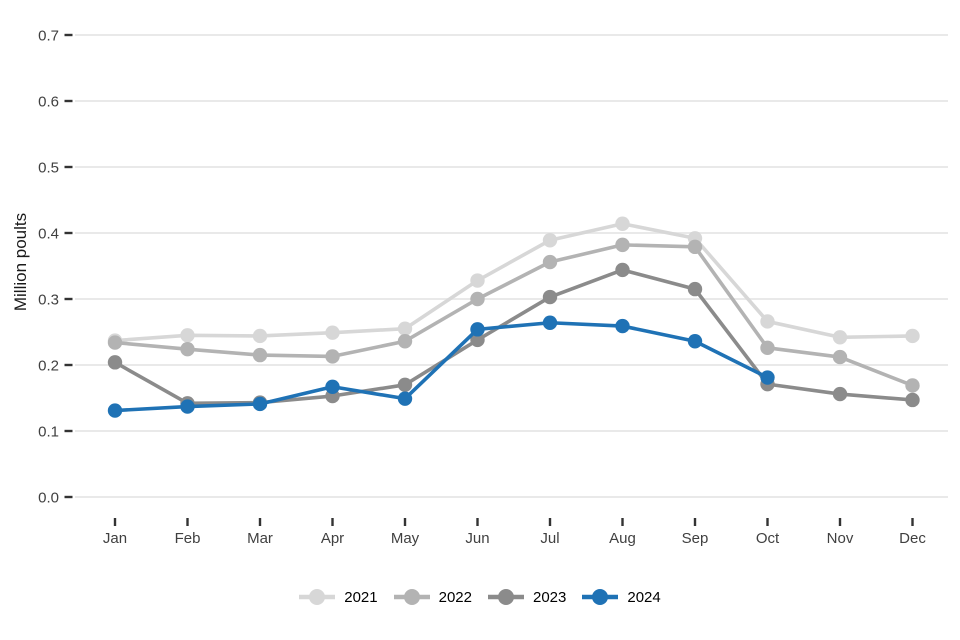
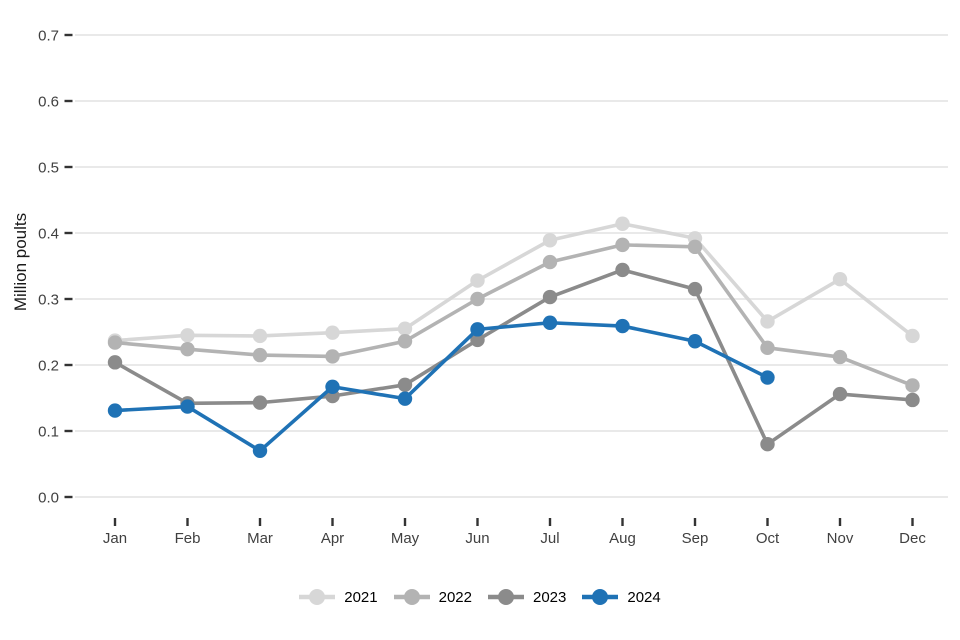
2024/Mar: 0.14 -> 0.07
2023/Oct: 0.17 -> 0.08
2021/Nov: 0.24 -> 0.33
